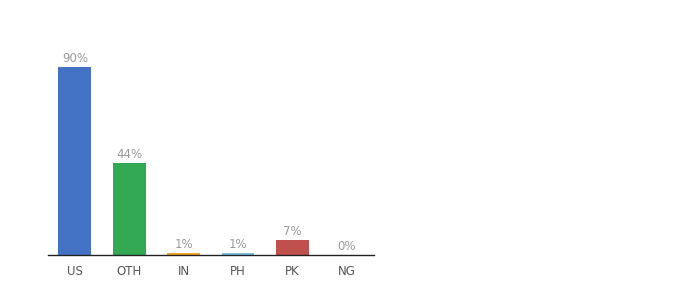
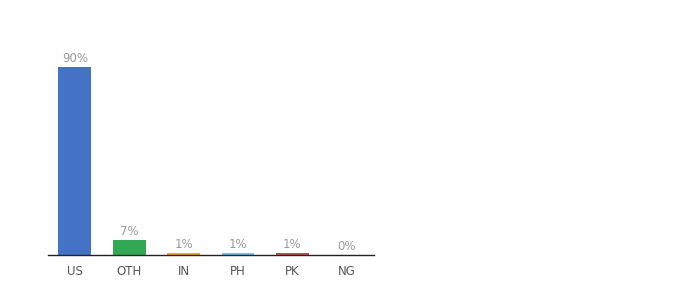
OTH: 44% -> 7%
PK: 7% -> 1%
